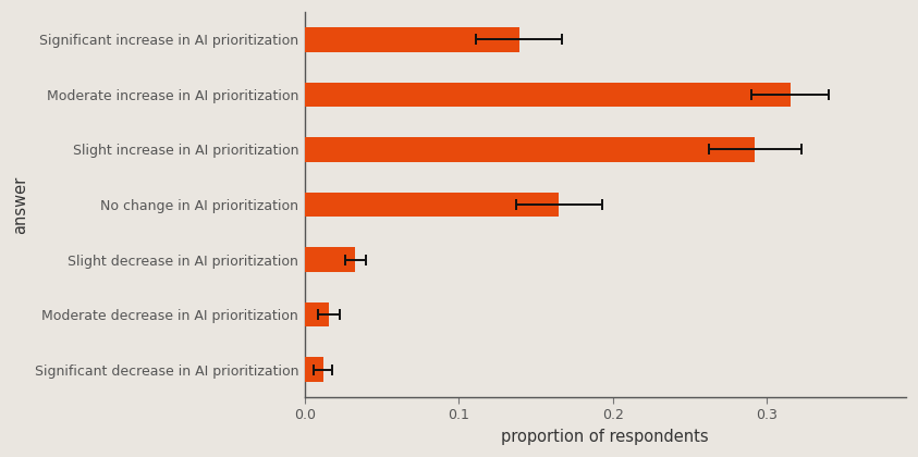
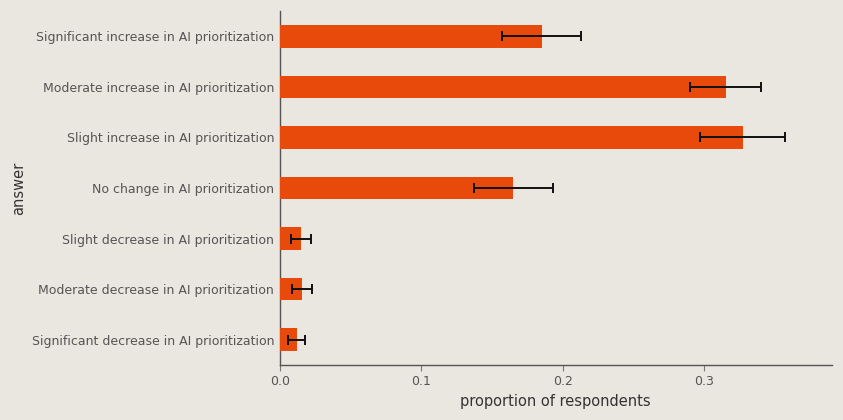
Significant increase in AI prioritization: 0.139 -> 0.185
Slight increase in AI prioritization: 0.292 -> 0.327
Slight decrease in AI prioritization: 0.033 -> 0.015
